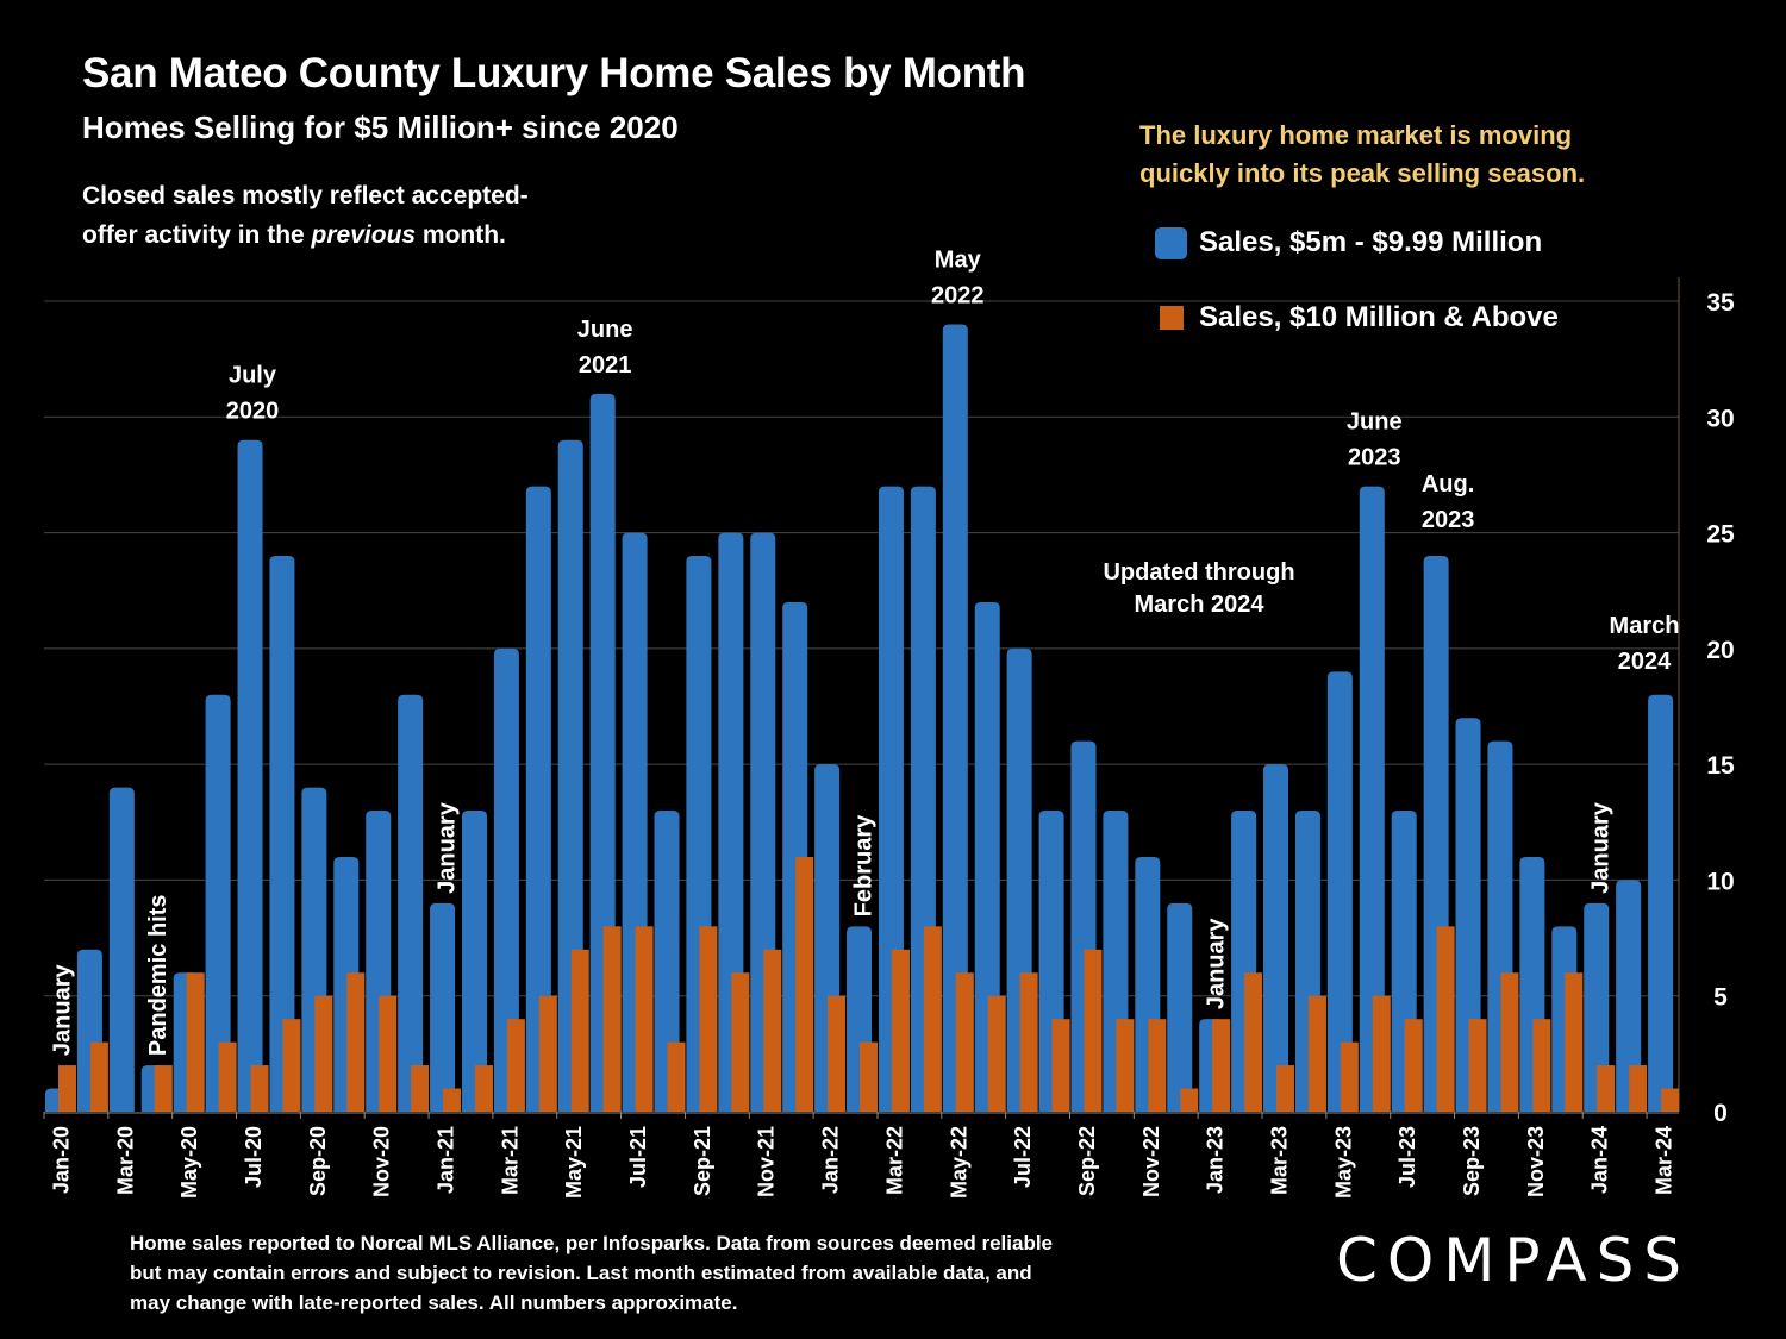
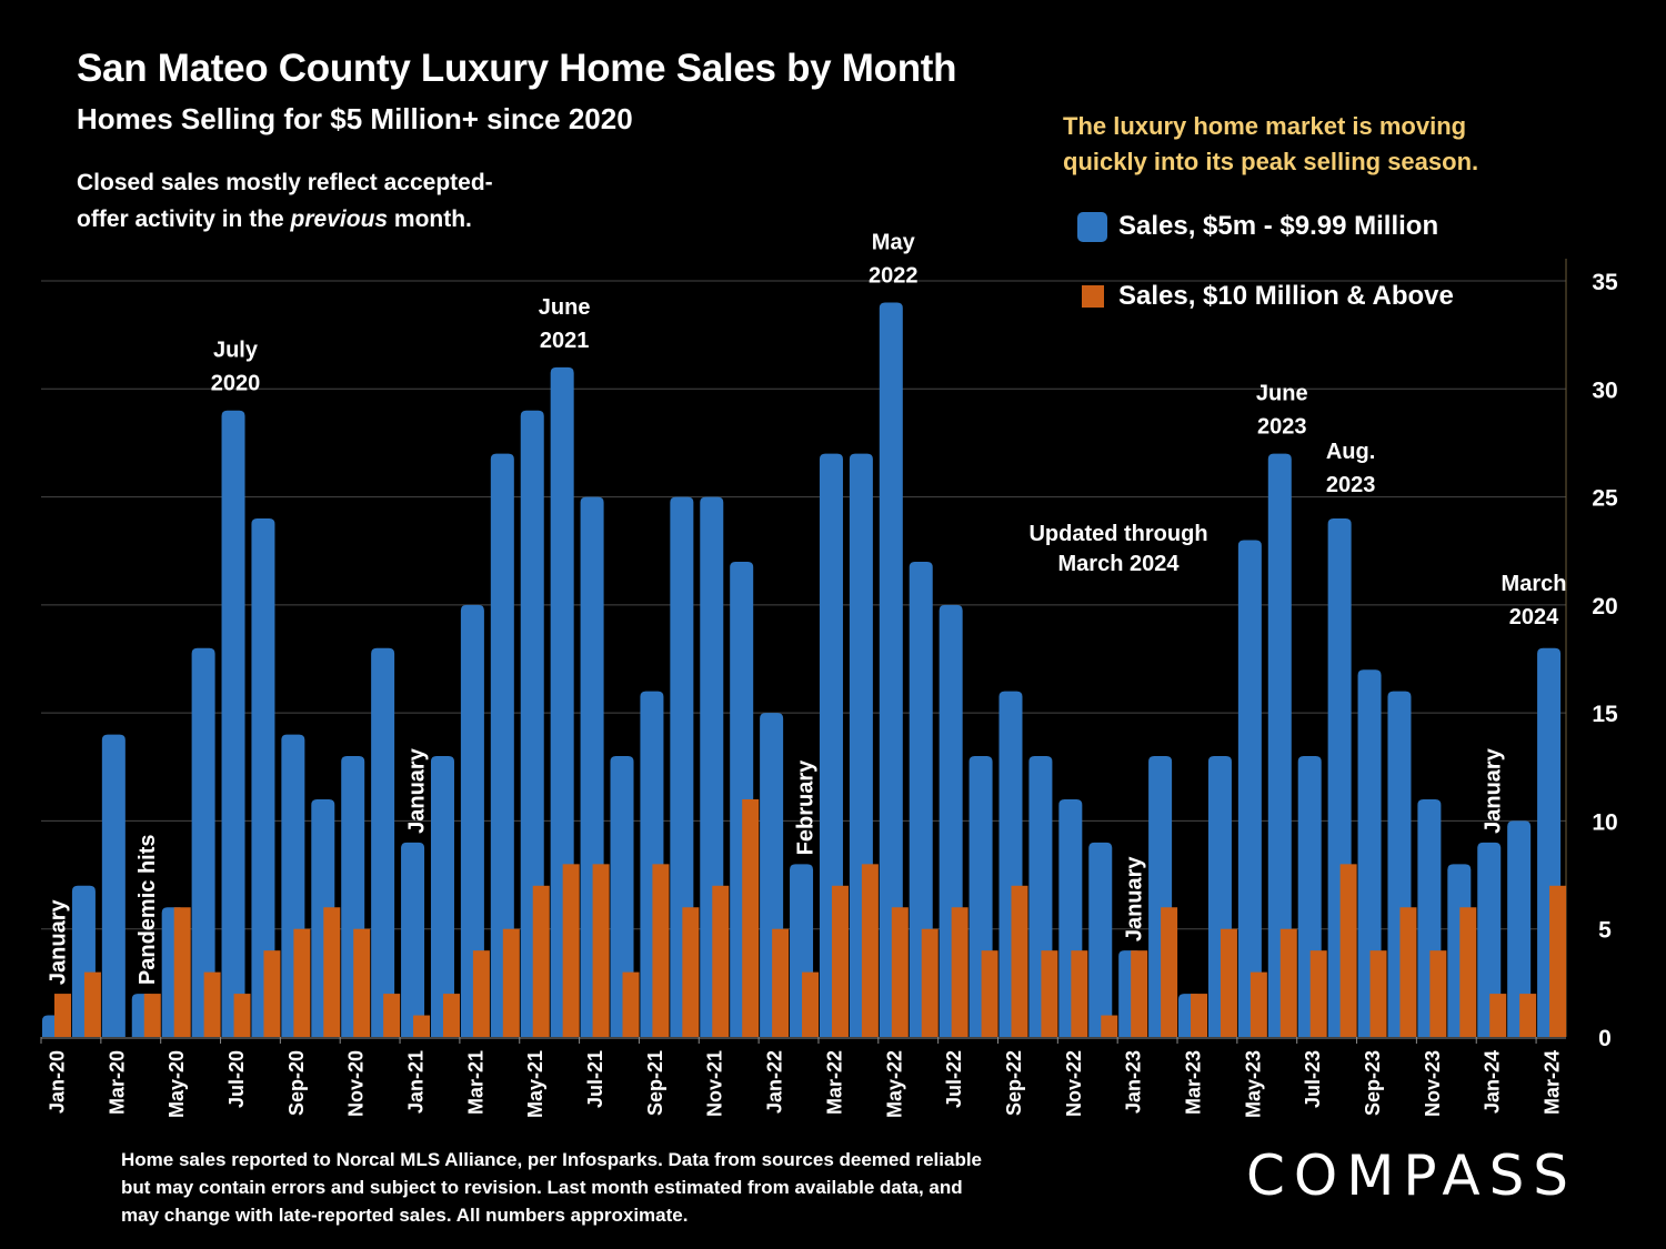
Sales, $5m - $9.99 Million/Sep-21: 24 -> 16
Sales, $5m - $9.99 Million/Mar-23: 15 -> 2
Sales, $5m - $9.99 Million/May-23: 19 -> 23
Sales, $10 Million & Above/Mar-24: 1 -> 7
